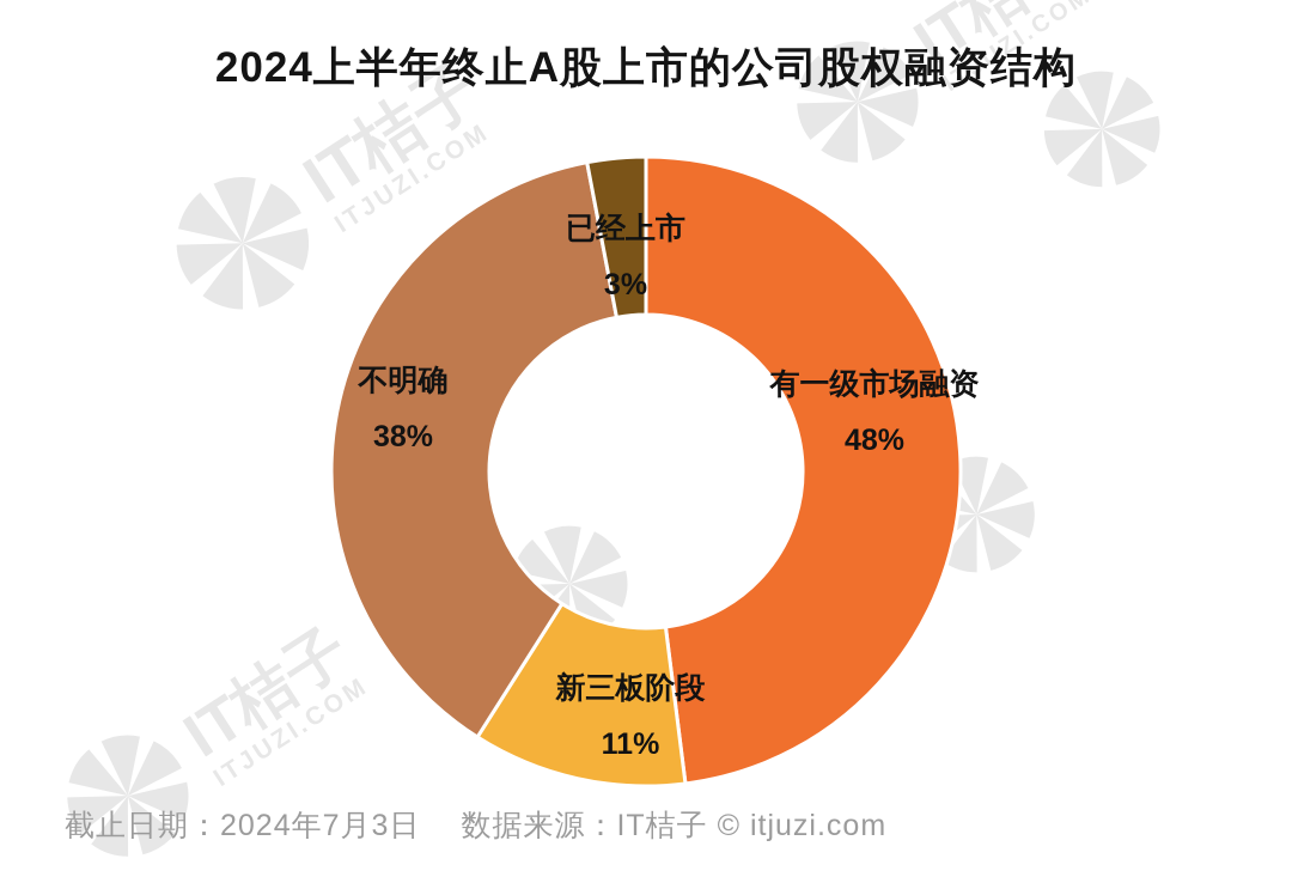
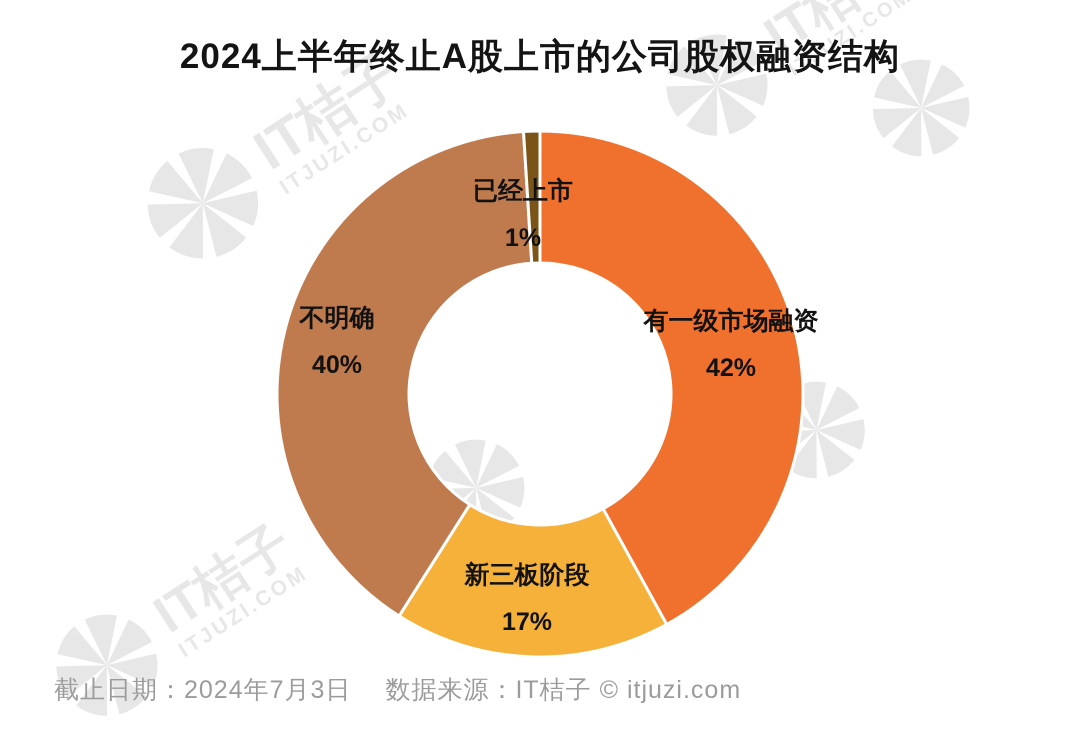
有一级市场融资: 48% -> 42%
新三板阶段: 11% -> 17%
不明确: 38% -> 40%
已经上市: 3% -> 1%
